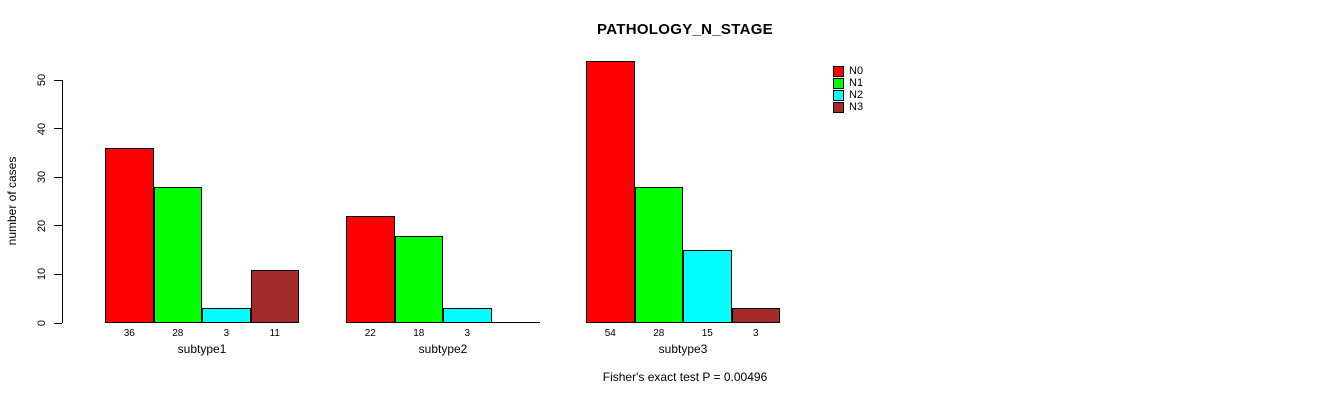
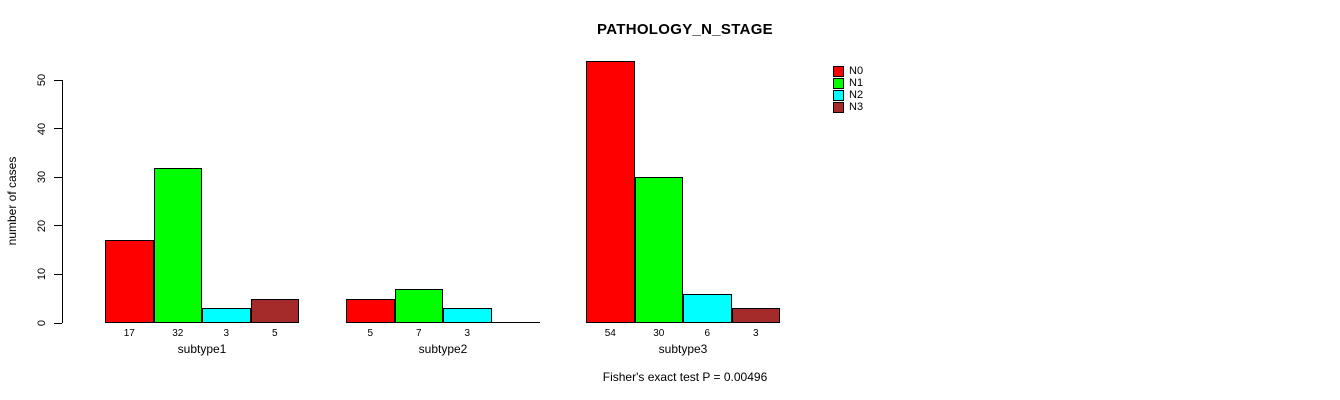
N0/subtype1: 36 -> 17
N1/subtype1: 28 -> 32
N3/subtype1: 11 -> 5
N0/subtype2: 22 -> 5
N1/subtype2: 18 -> 7
N1/subtype3: 28 -> 30
N2/subtype3: 15 -> 6
